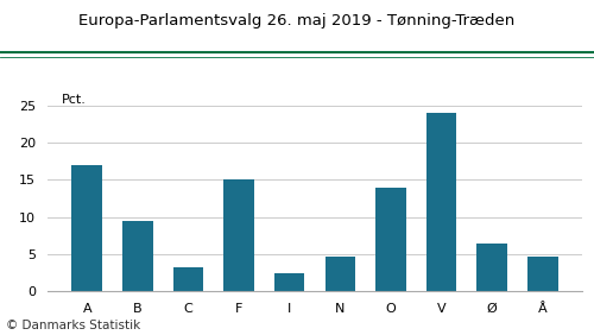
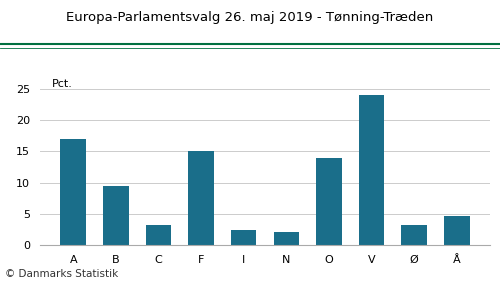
N: 4.7 -> 2.2
Ø: 6.5 -> 3.2
